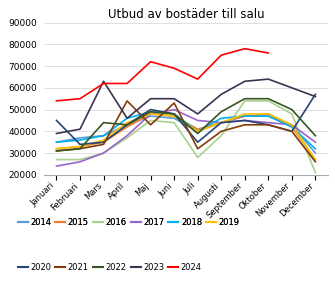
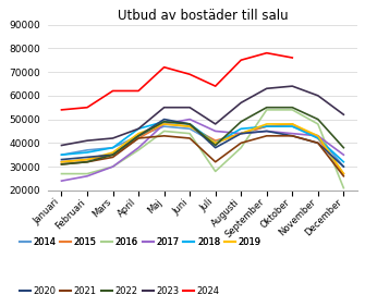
2020/Januari: 45000 -> 33000
2022/Mars: 44000 -> 35000
2023/Mars: 63000 -> 42000
2021/April: 54000 -> 42000
2021/Juni: 53000 -> 42000
2020/Juli: 35000 -> 38000
2020/December: 57000 -> 30000
2023/December: 56000 -> 52000
